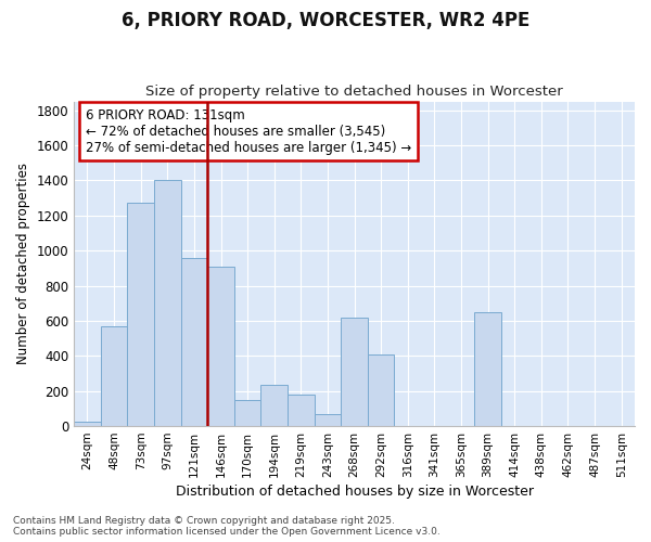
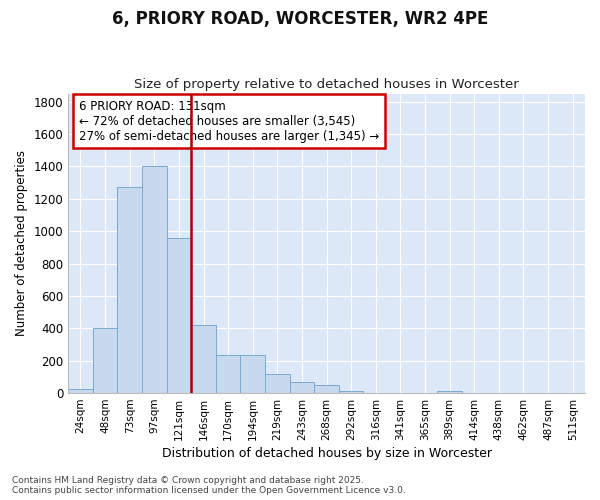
48sqm: 570 -> 400
146sqm: 910 -> 420
170sqm: 150 -> 240
219sqm: 180 -> 120
268sqm: 620 -> 50
292sqm: 410 -> 20
389sqm: 650 -> 20
